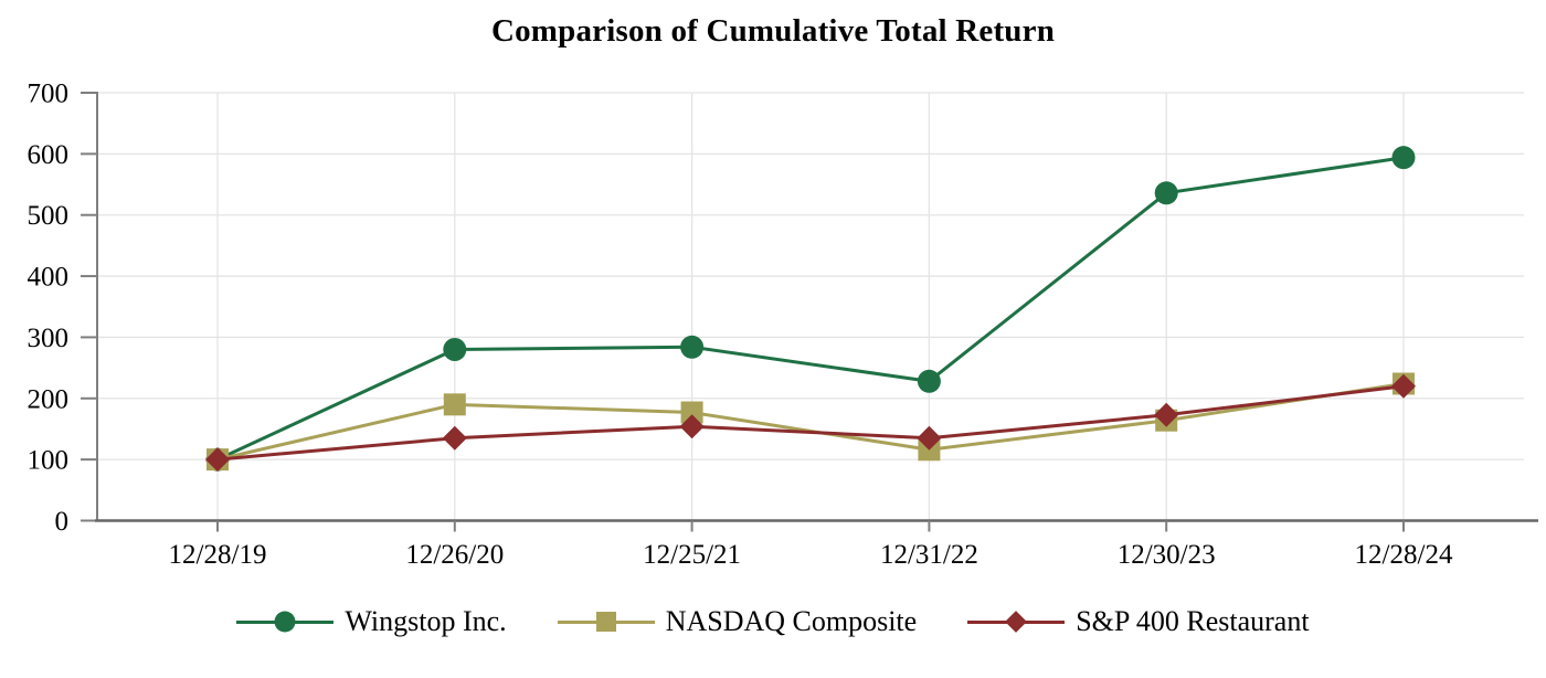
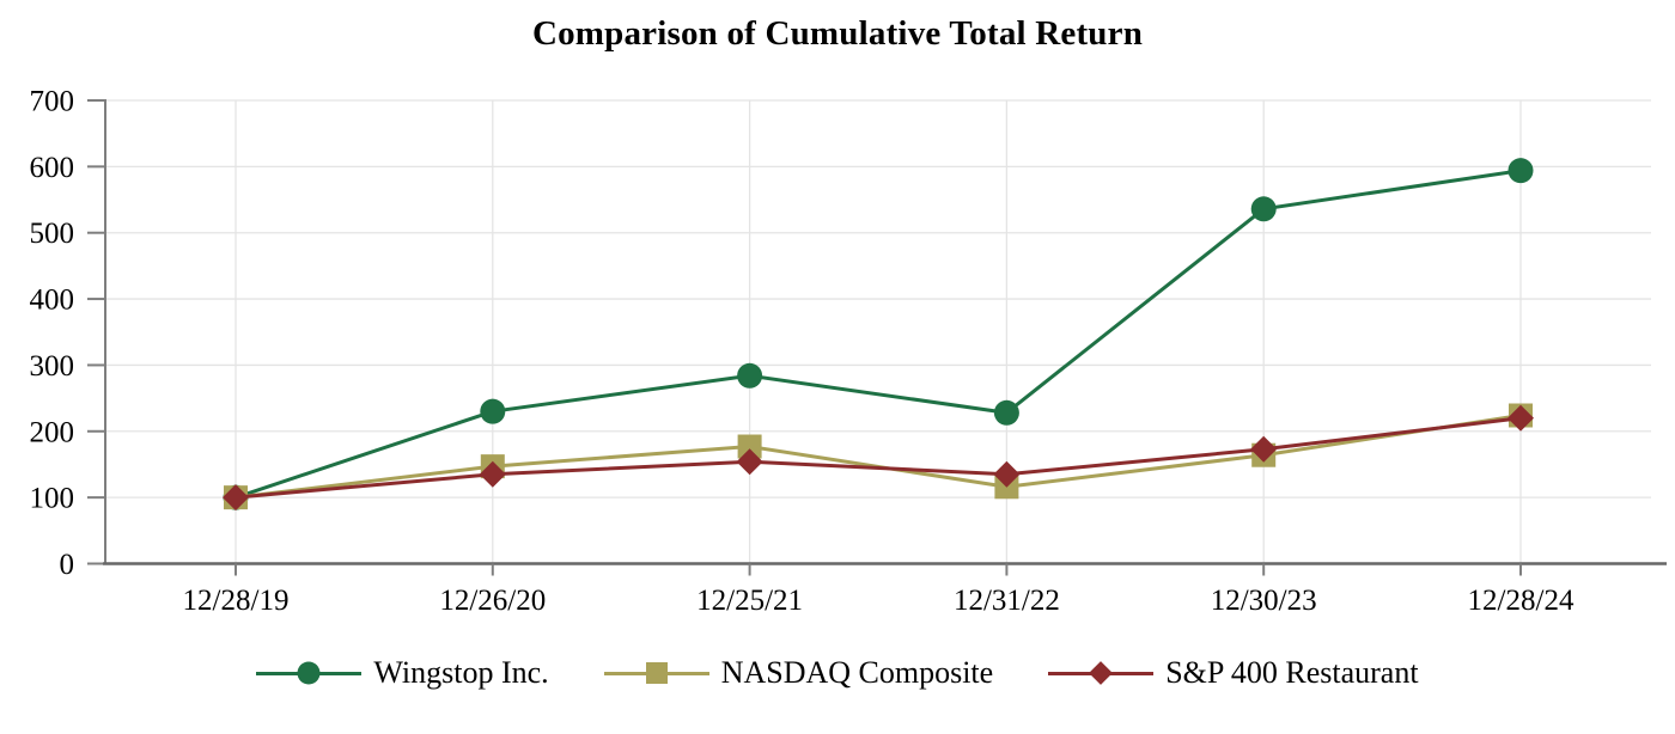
Wingstop Inc./12/26/20: 280 -> 230
NASDAQ Composite/12/26/20: 190 -> 150
